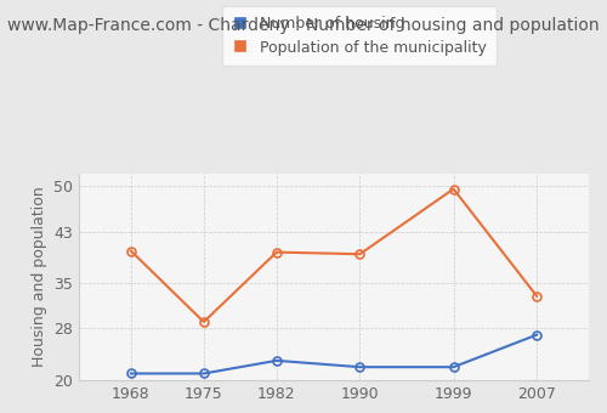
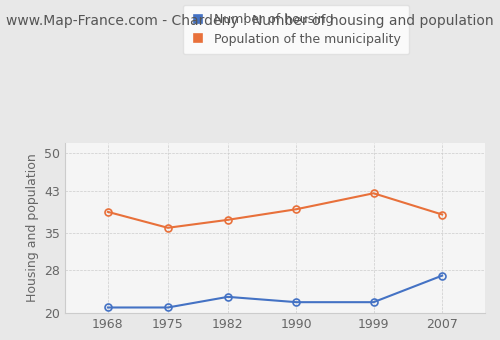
Population of the municipality/1968: 40.0 -> 39.0
Population of the municipality/1975: 29.0 -> 36.0
Population of the municipality/1982: 39.8 -> 37.5
Population of the municipality/1999: 49.6 -> 42.5
Population of the municipality/2007: 33.0 -> 38.5
